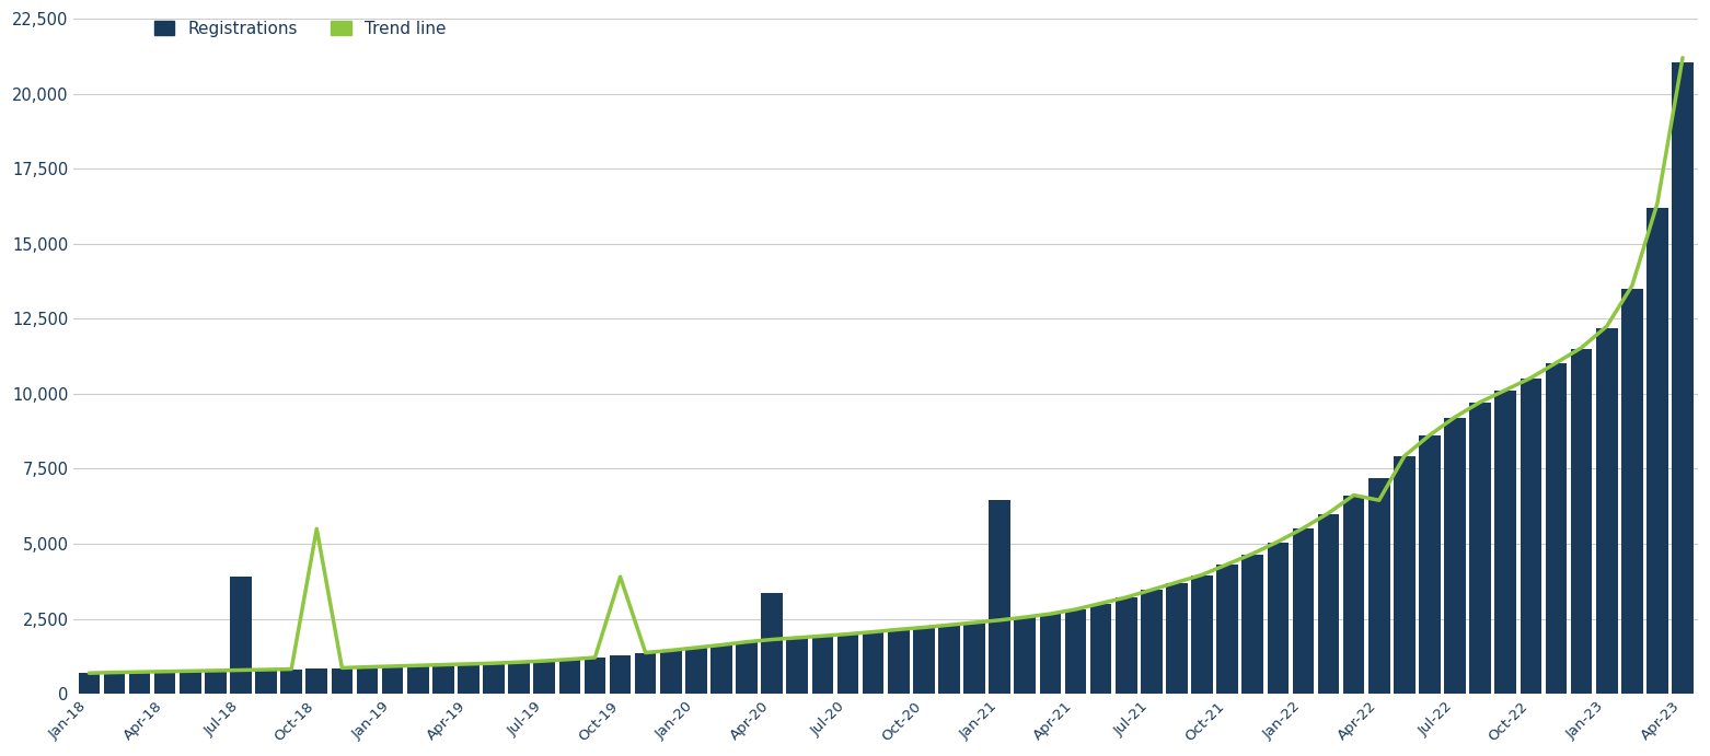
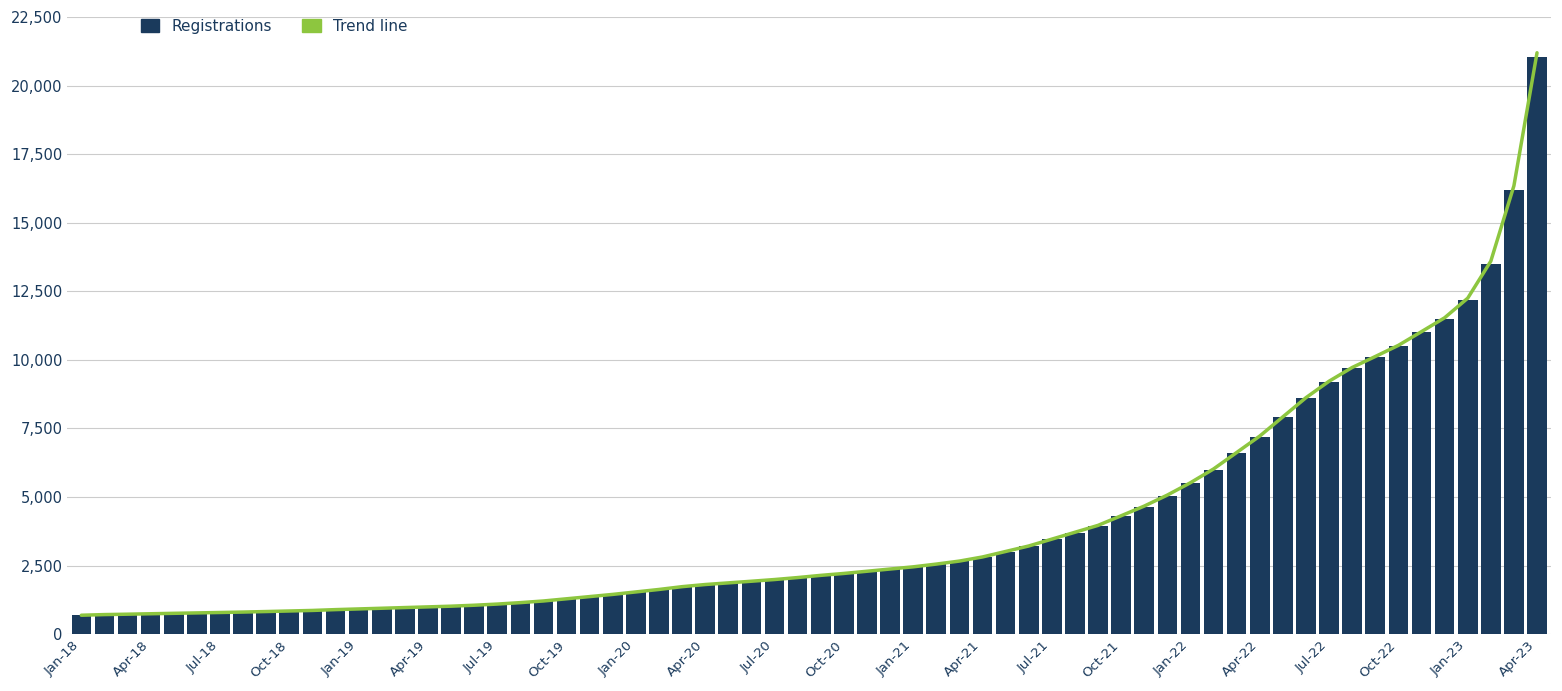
Registrations/Jul-18: 3,900 -> 780
Trend line/Oct-18: 5,500 -> 840
Trend line/Oct-19: 3,900 -> 1,290
Registrations/Apr-20: 3,350 -> 1,800
Registrations/Jan-21: 6,450 -> 2,440
Trend line/Apr-22: 6,450 -> 7,220
